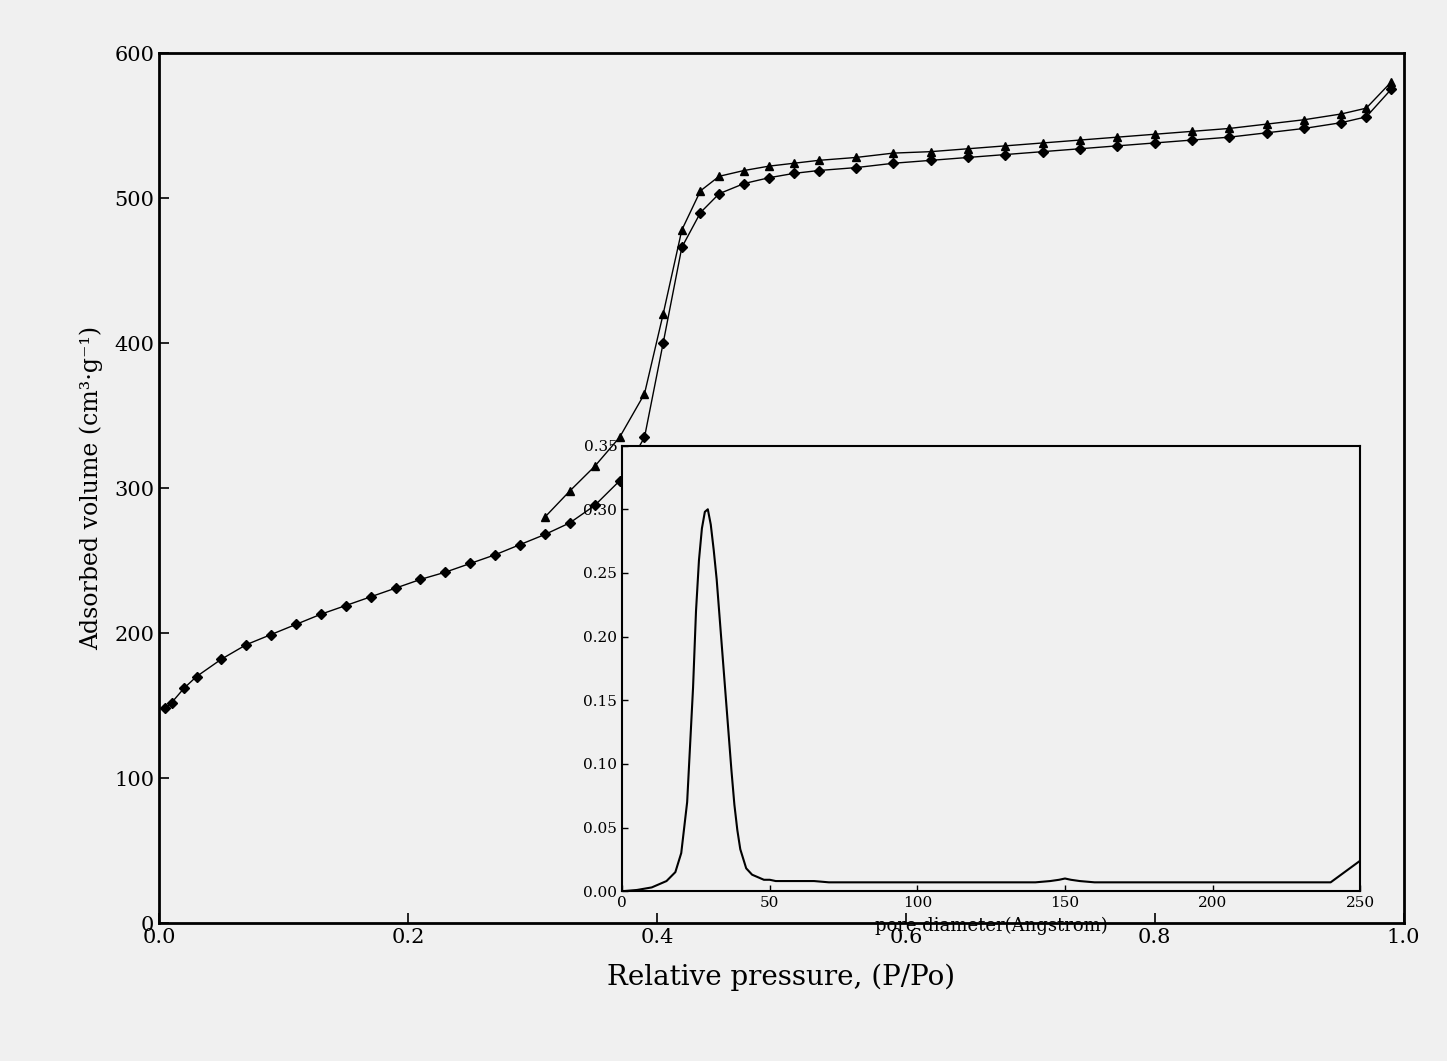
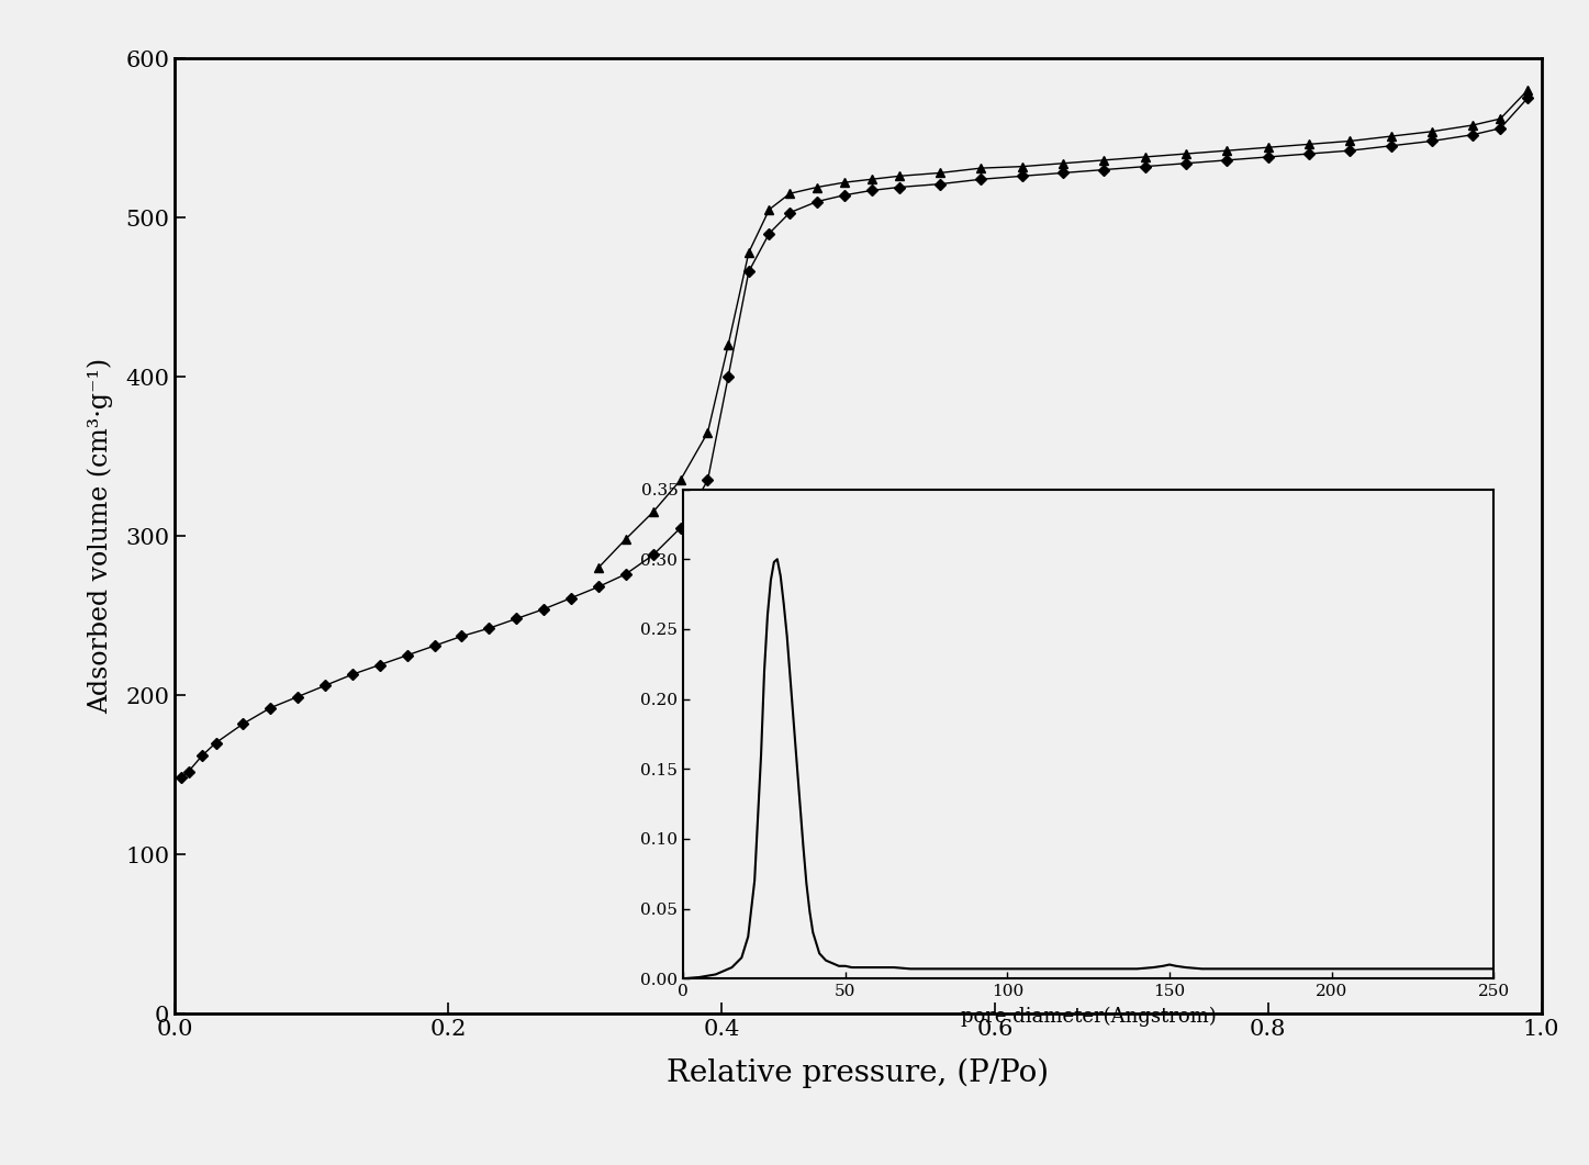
250: 0.024 -> 0.007
